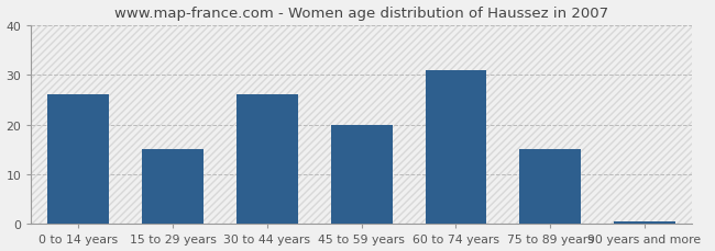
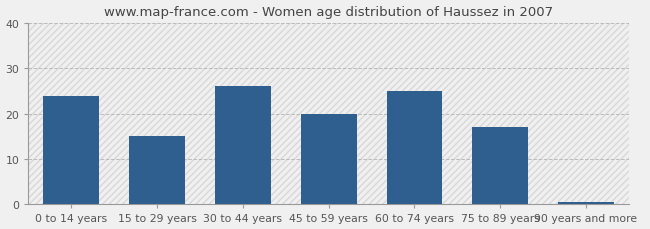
0 to 14 years: 26.0 -> 24.0
60 to 74 years: 31.0 -> 25.0
75 to 89 years: 15.0 -> 17.0
